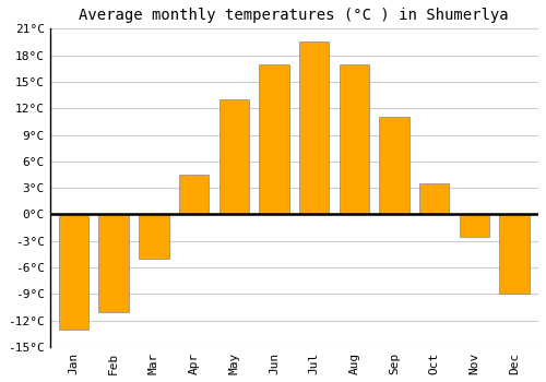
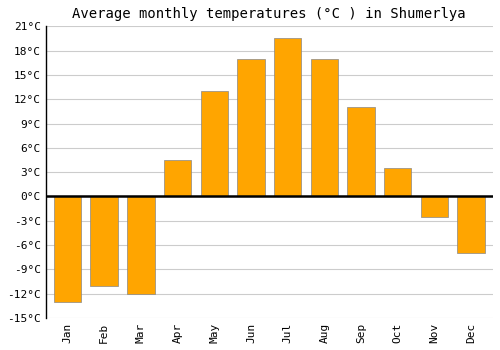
Mar: -5.0°C -> -12.0°C
Dec: -9.0°C -> -7.0°C
